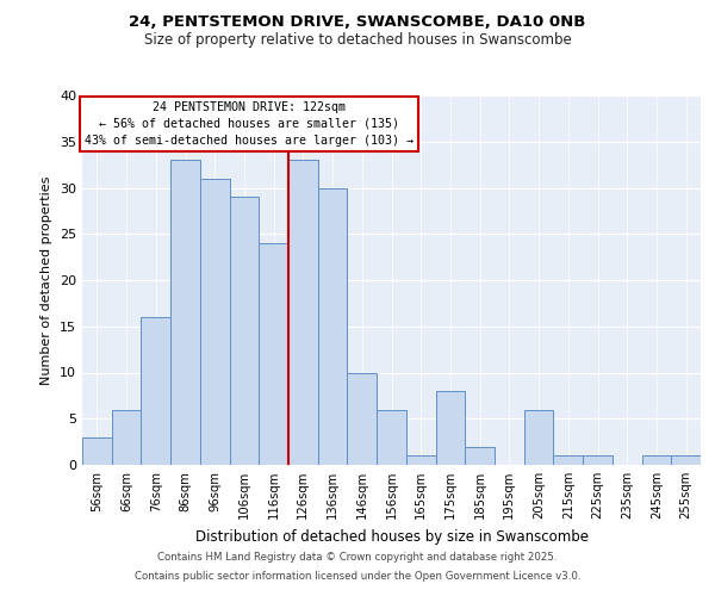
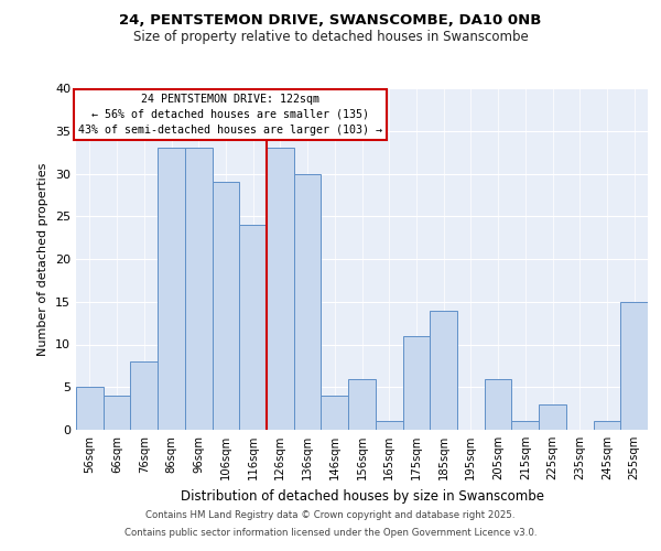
56sqm: 3 -> 5
66sqm: 6 -> 4
76sqm: 16 -> 8
96sqm: 31 -> 33
146sqm: 10 -> 4
175sqm: 8 -> 11
185sqm: 2 -> 14
225sqm: 1 -> 3
255sqm: 1 -> 15
